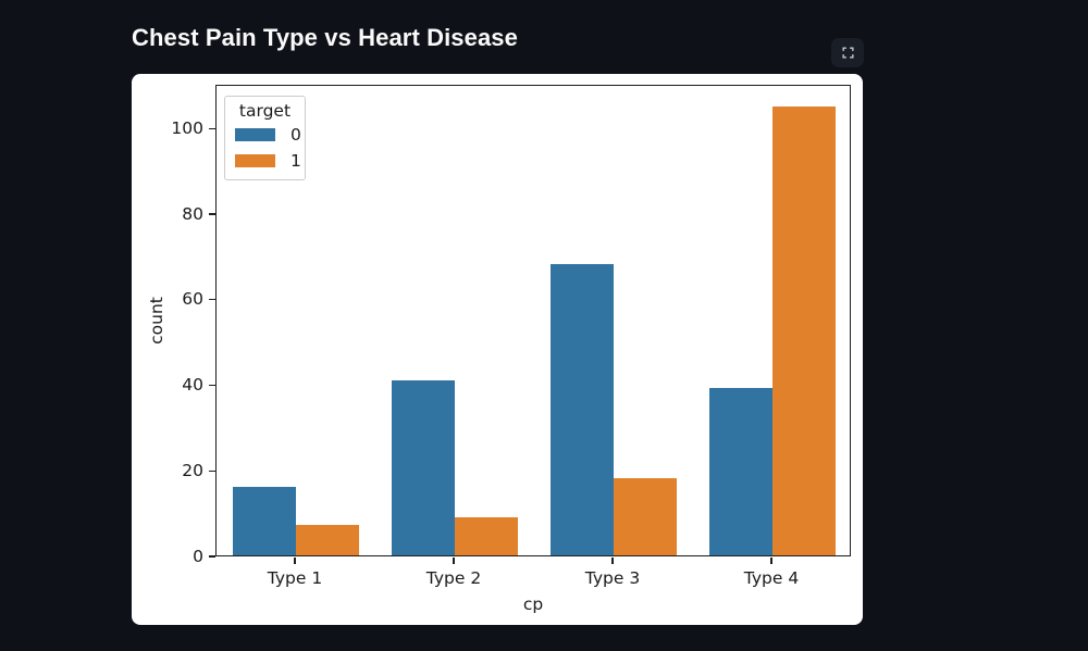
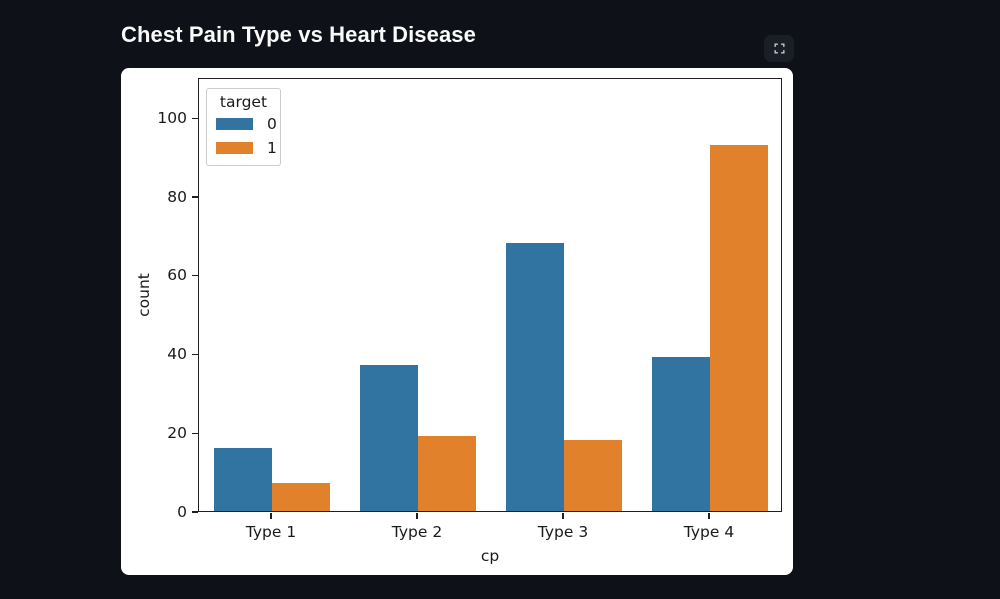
0/Type 2: 41 -> 37
1/Type 2: 9 -> 19
1/Type 4: 105 -> 93
